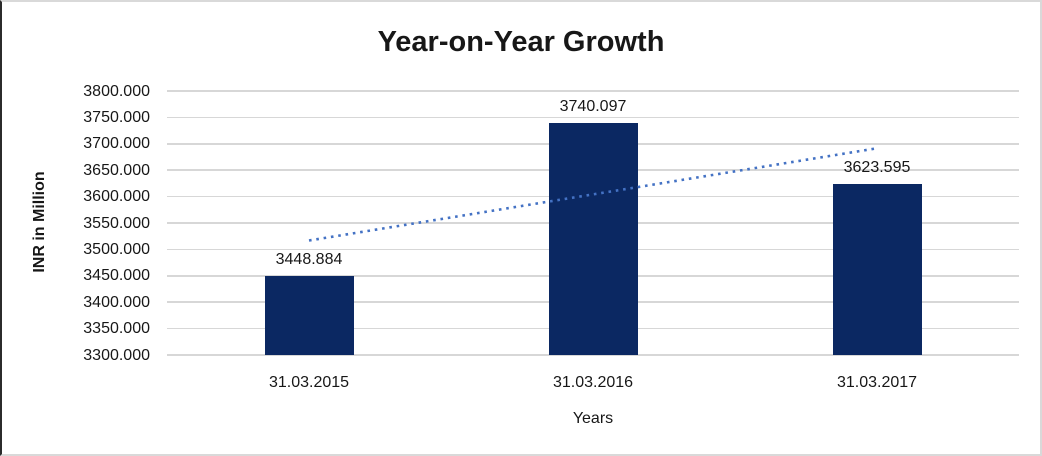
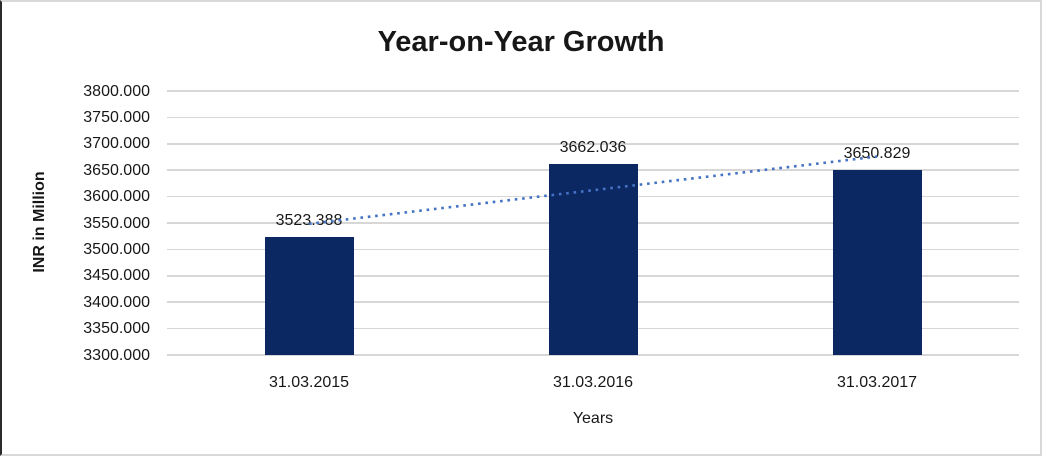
31.03.2015: 3448.884 -> 3523.388
31.03.2016: 3740.097 -> 3662.036
31.03.2017: 3623.595 -> 3650.829
